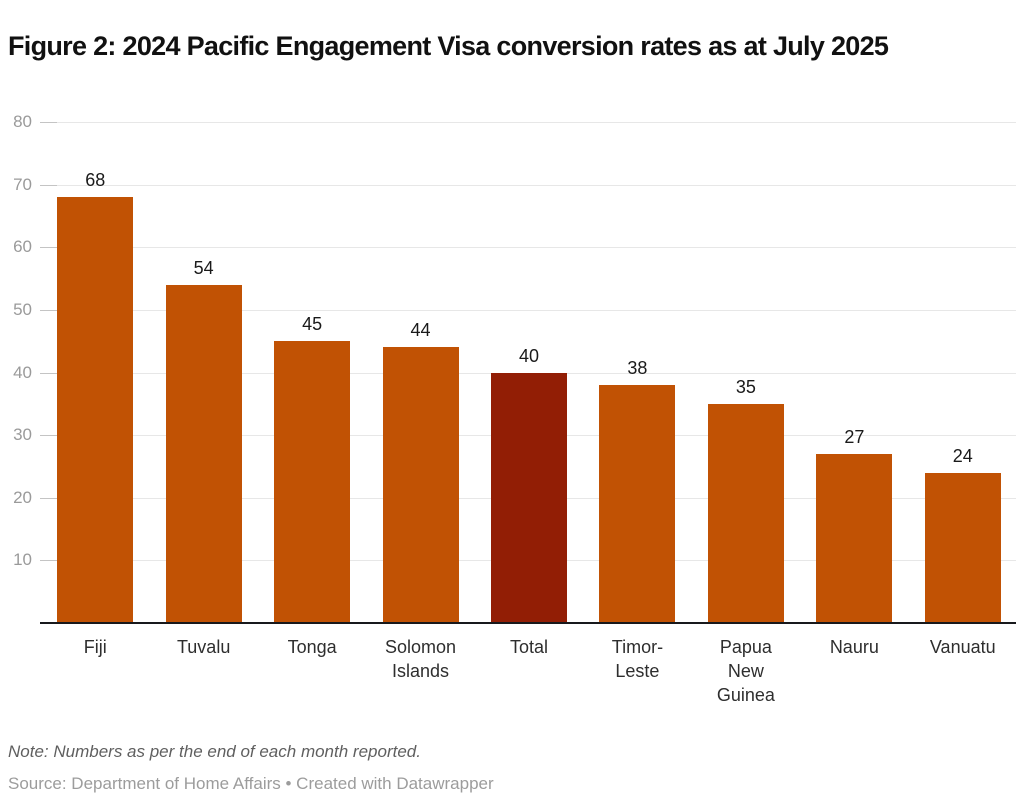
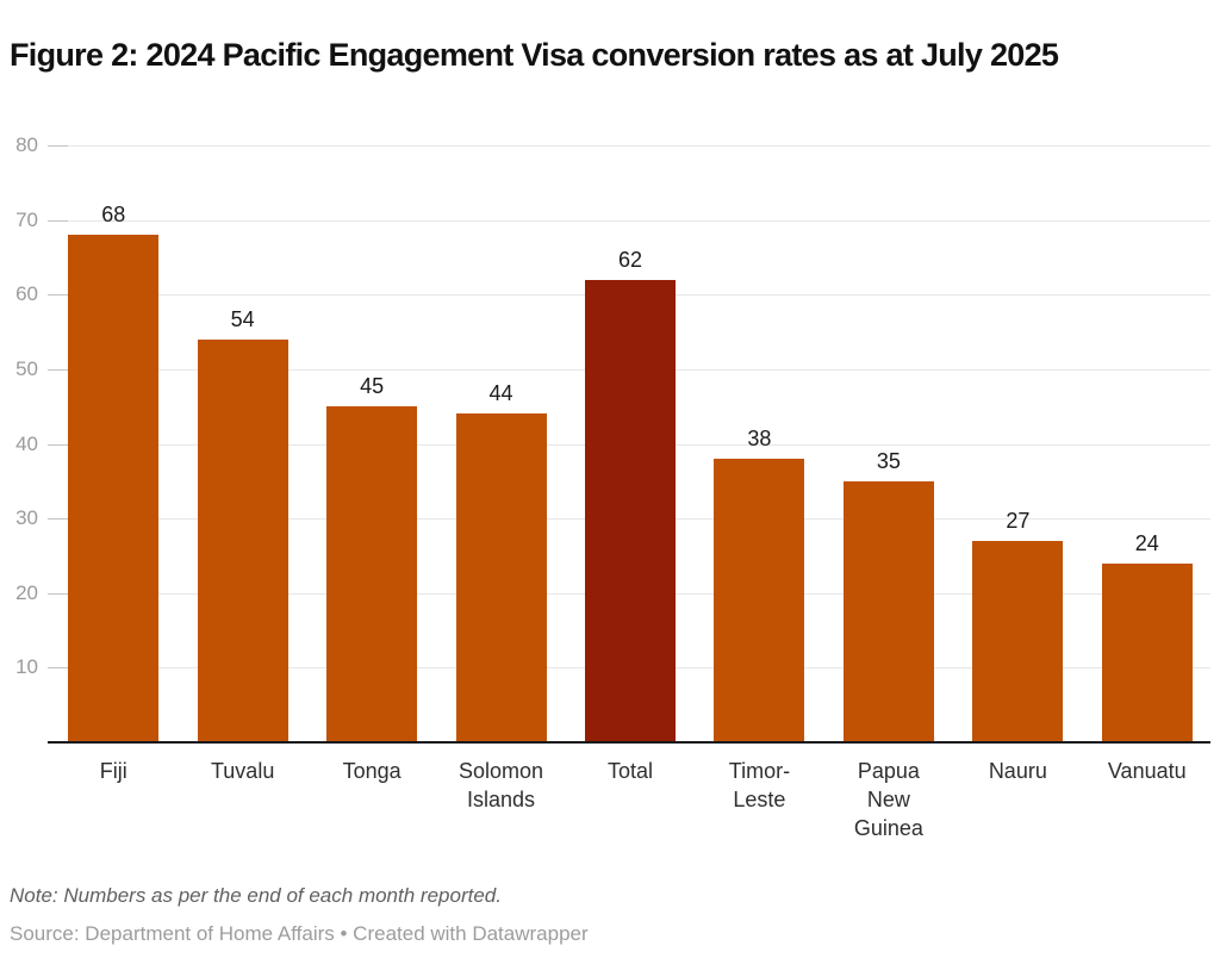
Total: 40 -> 62
